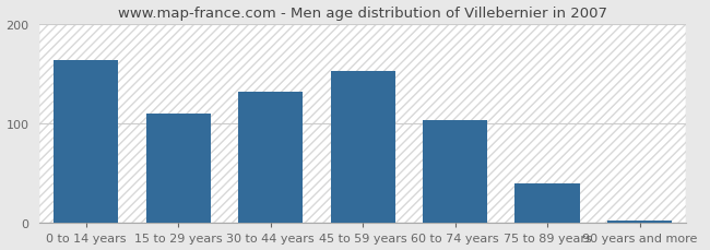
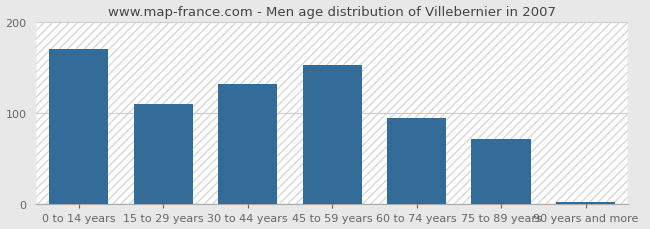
0 to 14 years: 163 -> 170
60 to 74 years: 103 -> 94
75 to 89 years: 40 -> 72
